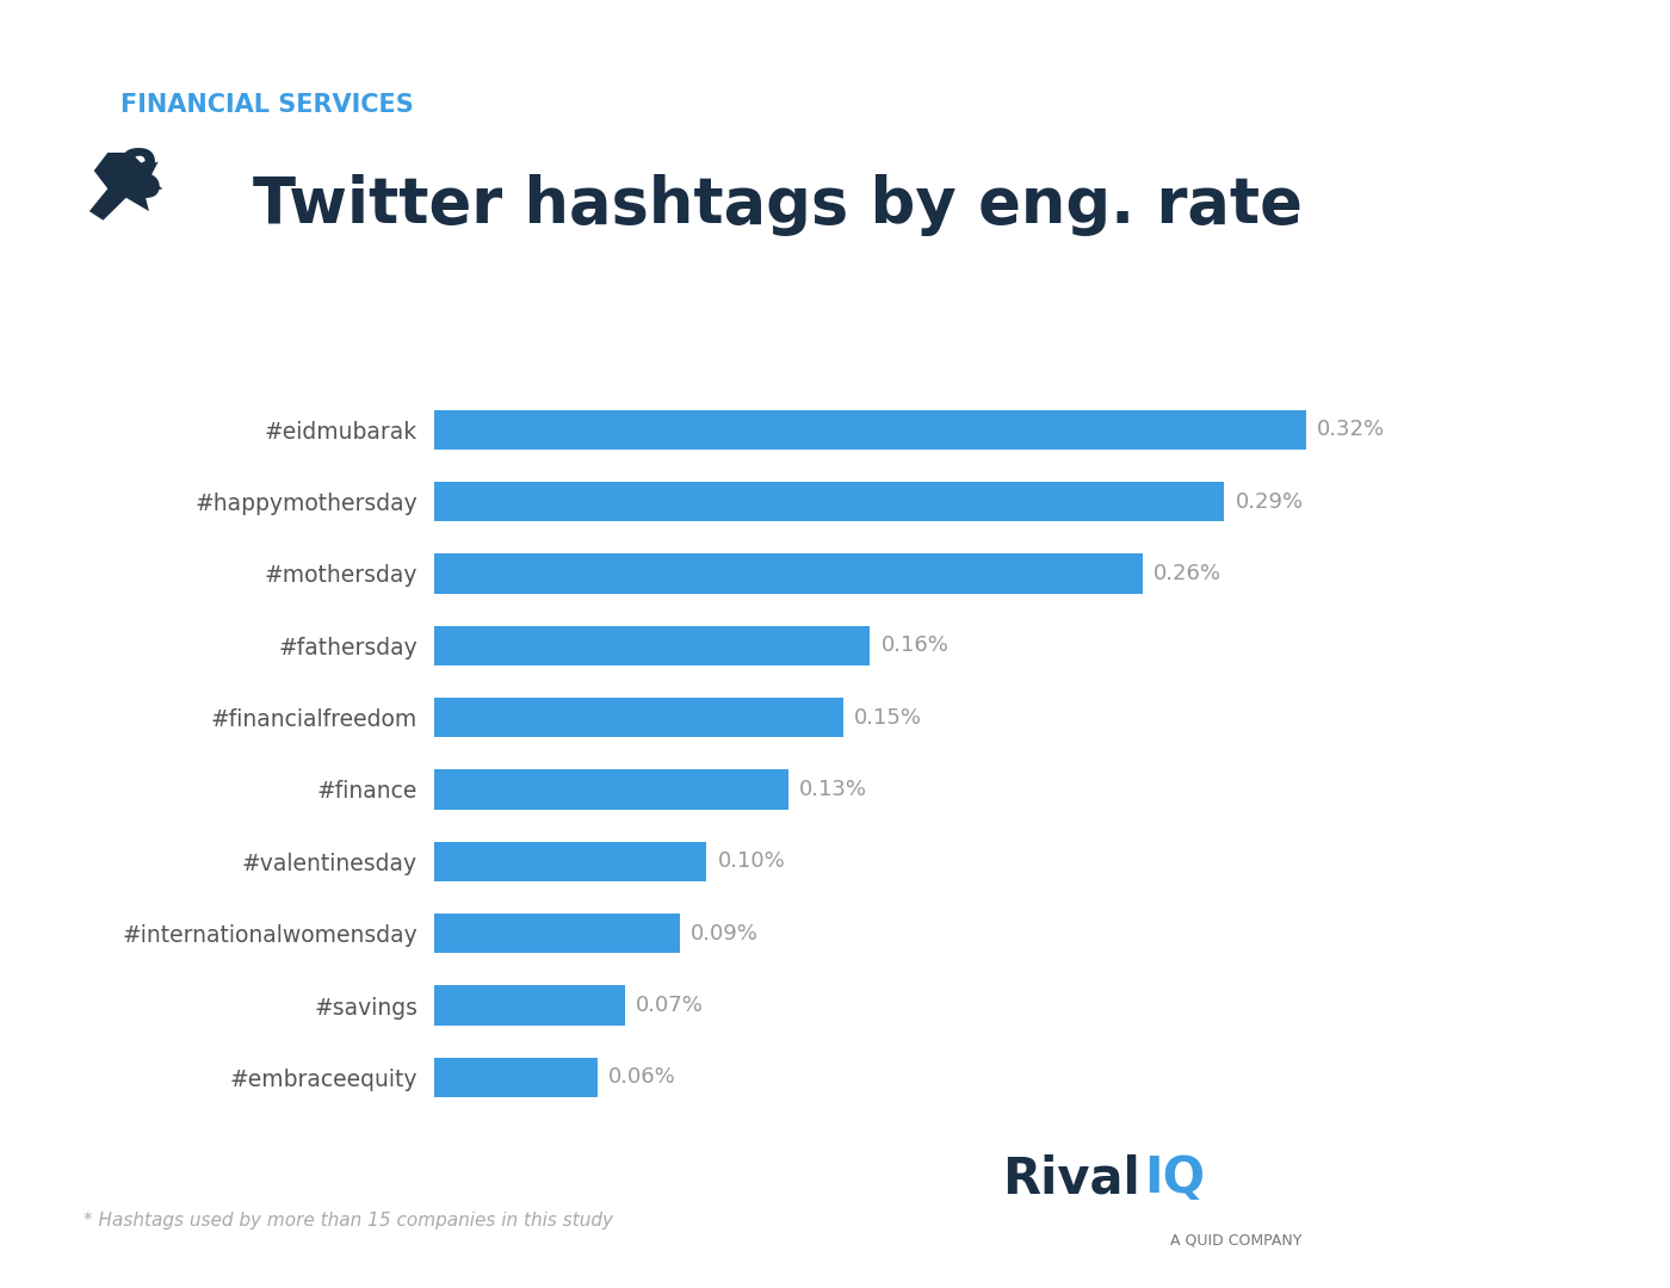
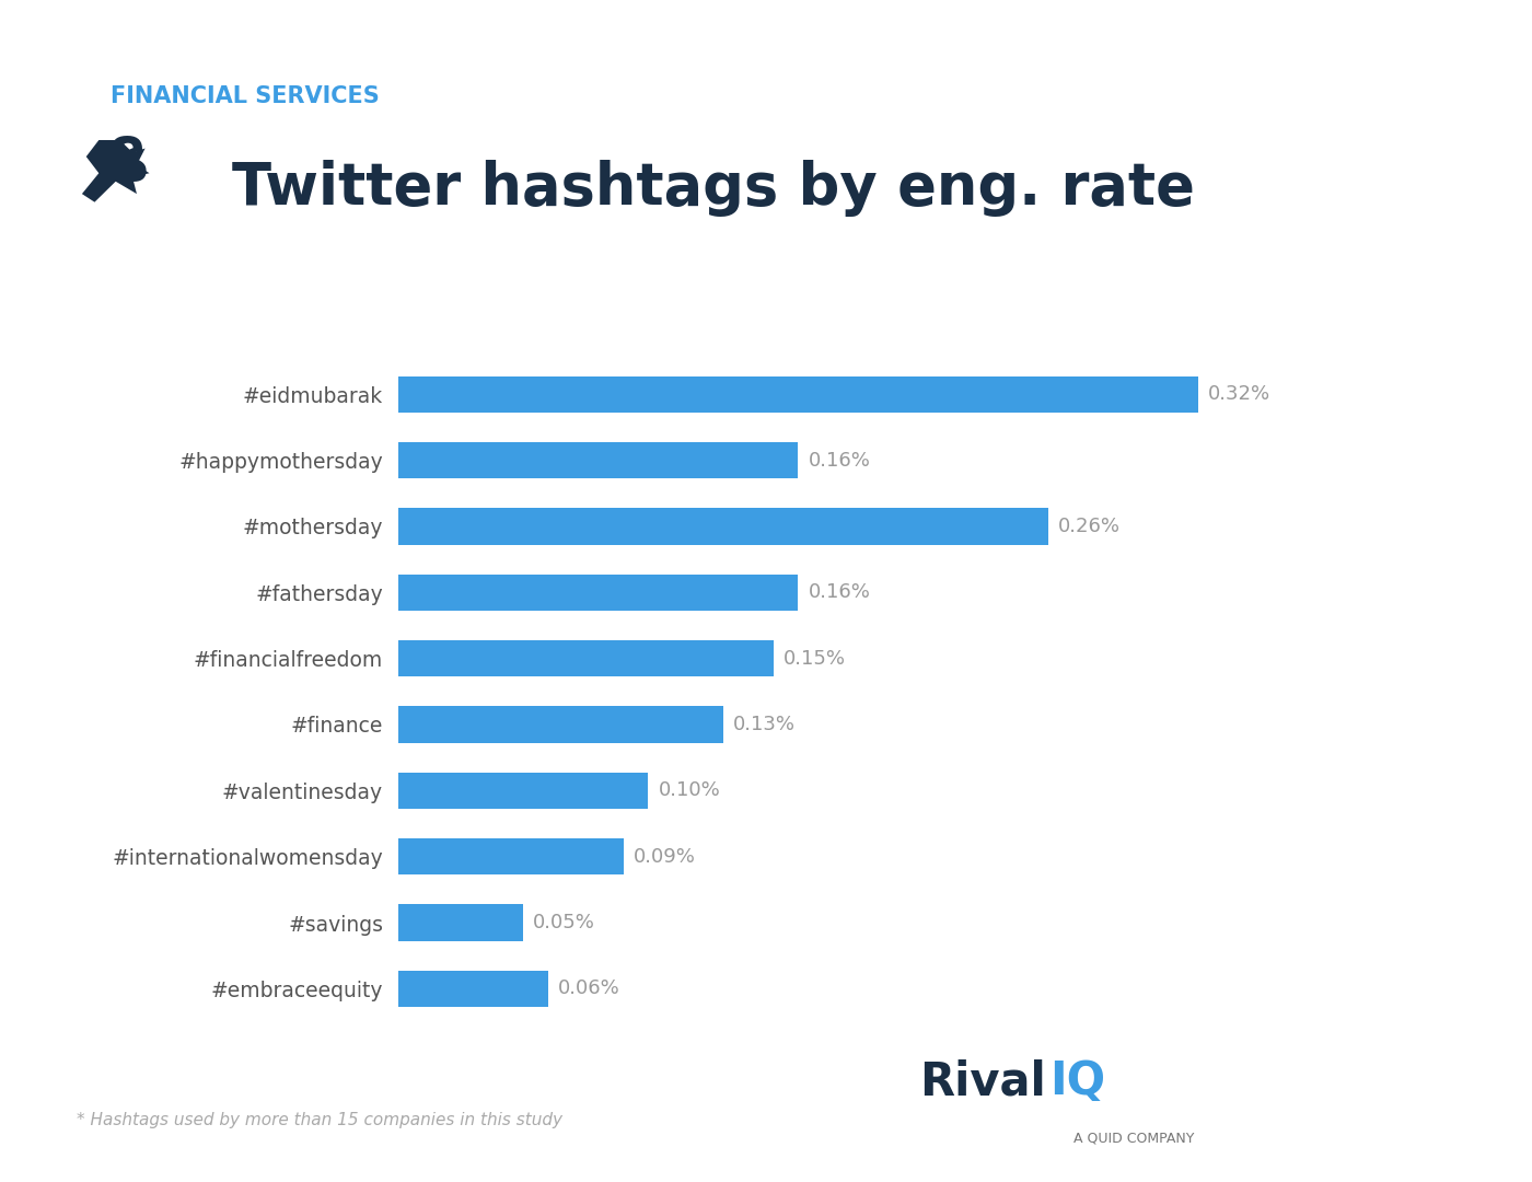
#happymothersday: 0.29% -> 0.16%
#savings: 0.07% -> 0.05%
